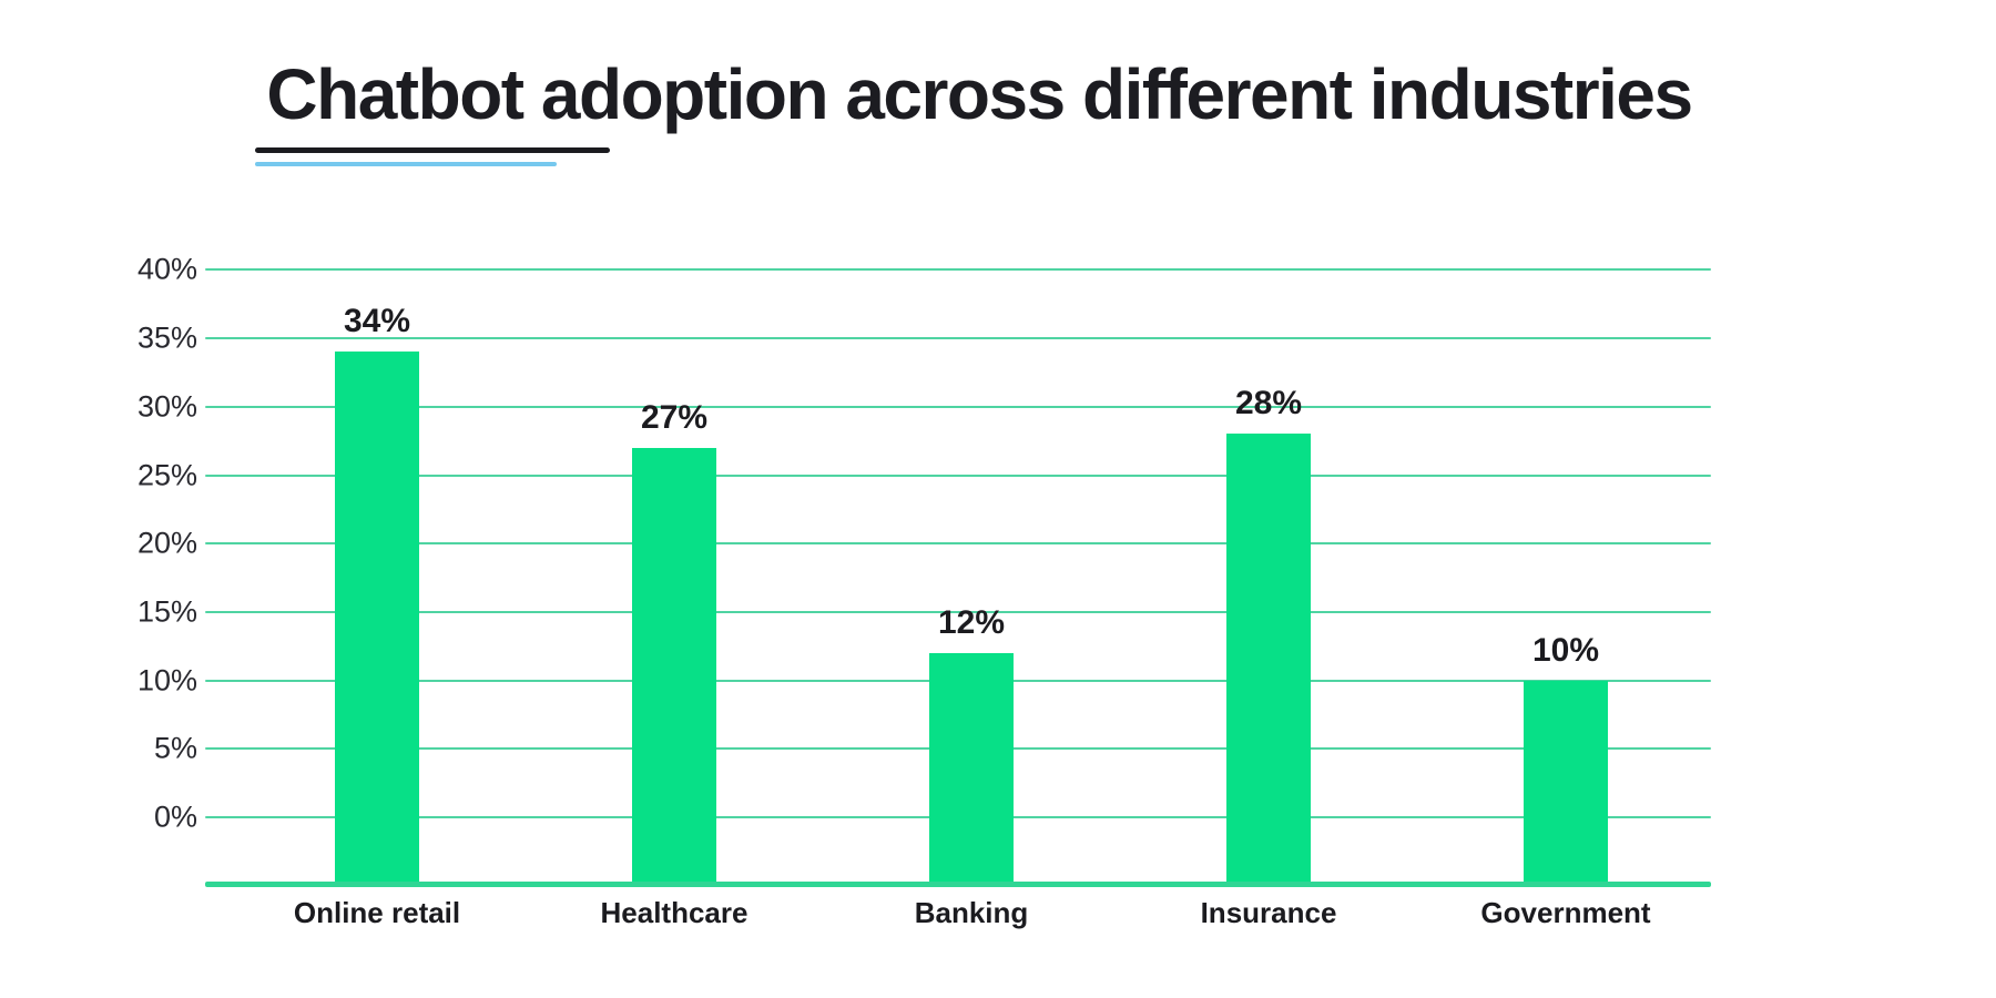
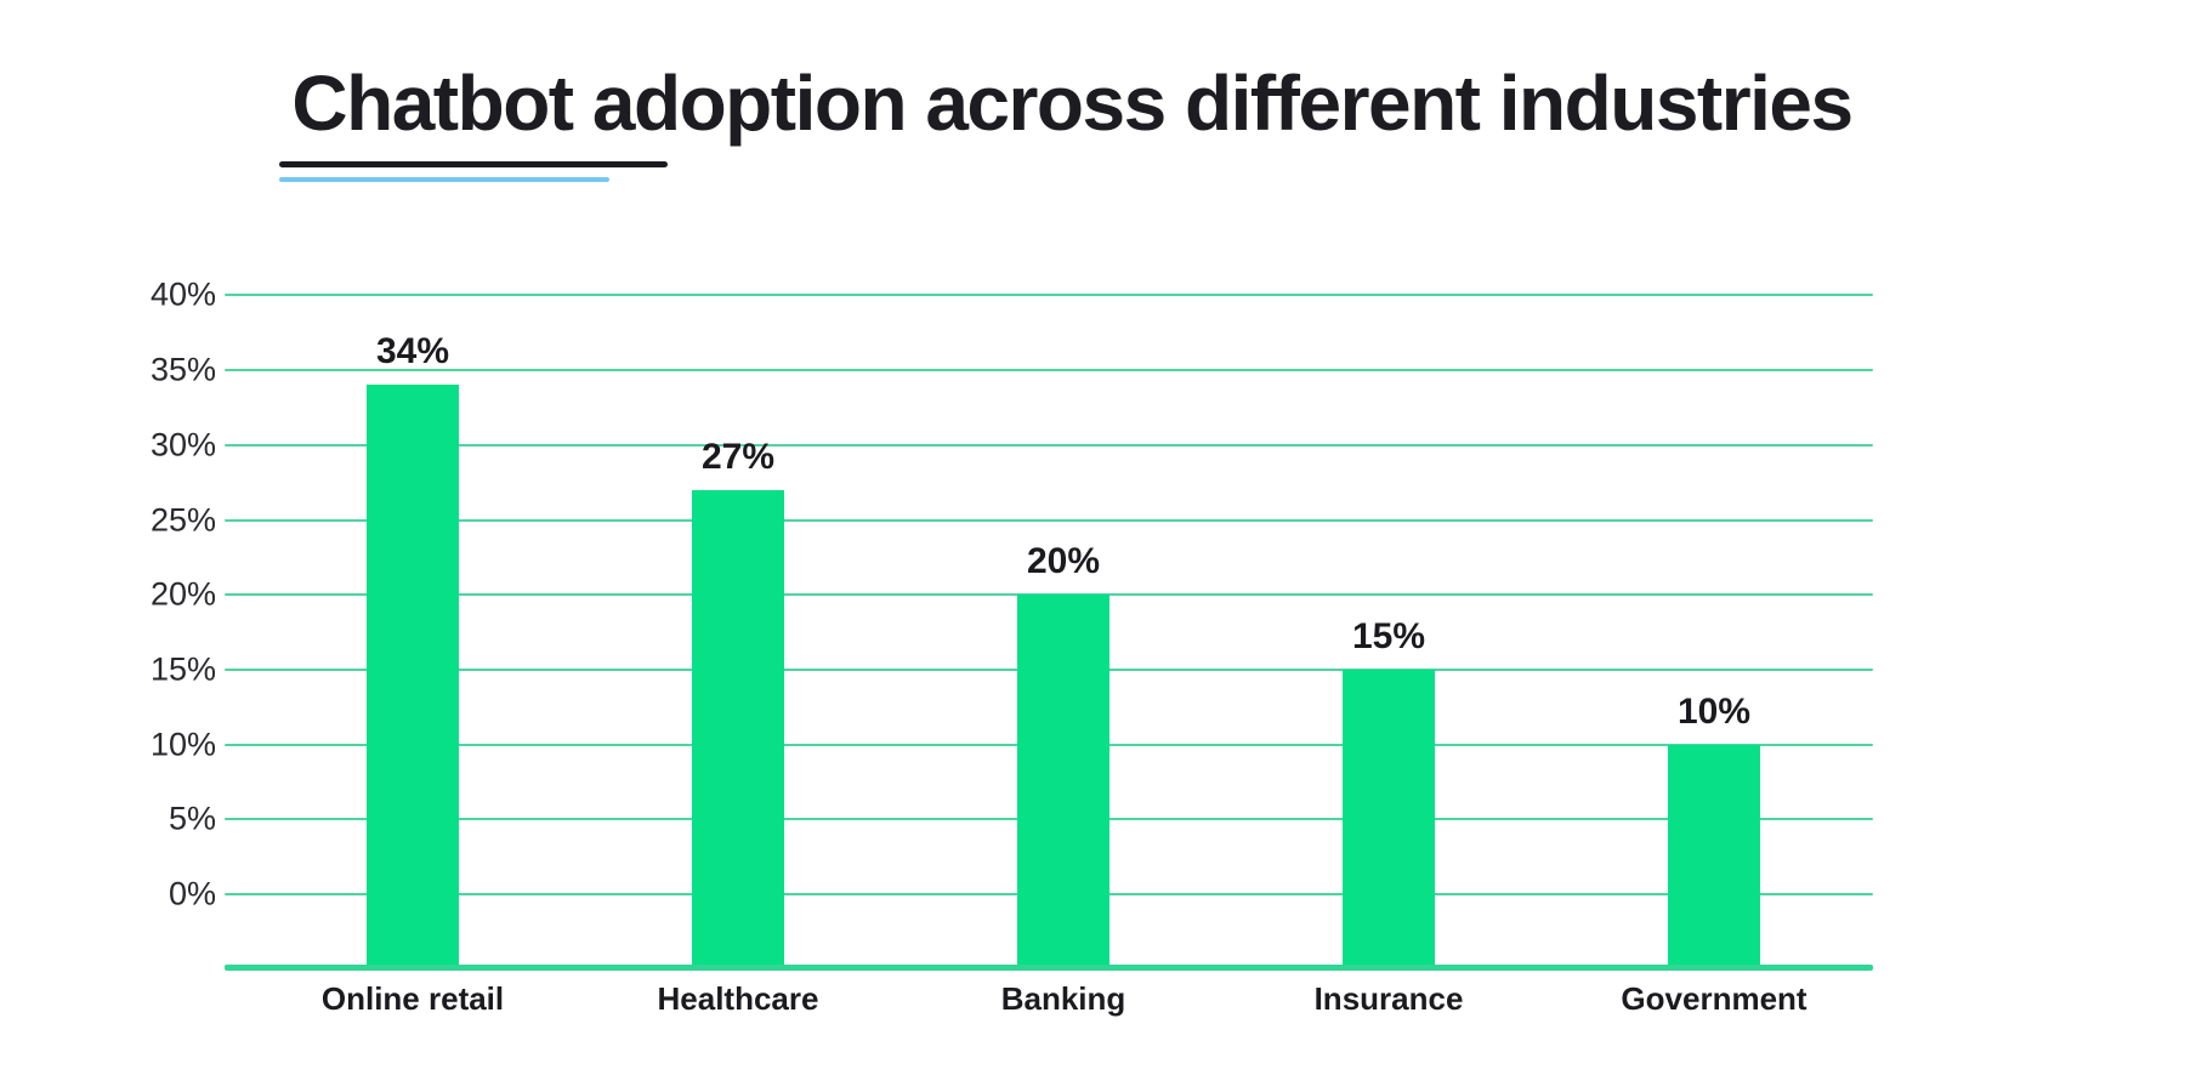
Banking: 12% -> 20%
Insurance: 28% -> 15%
